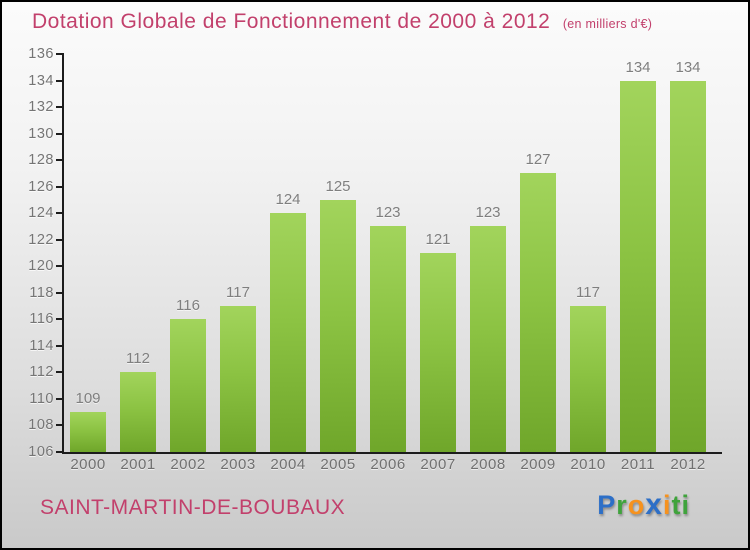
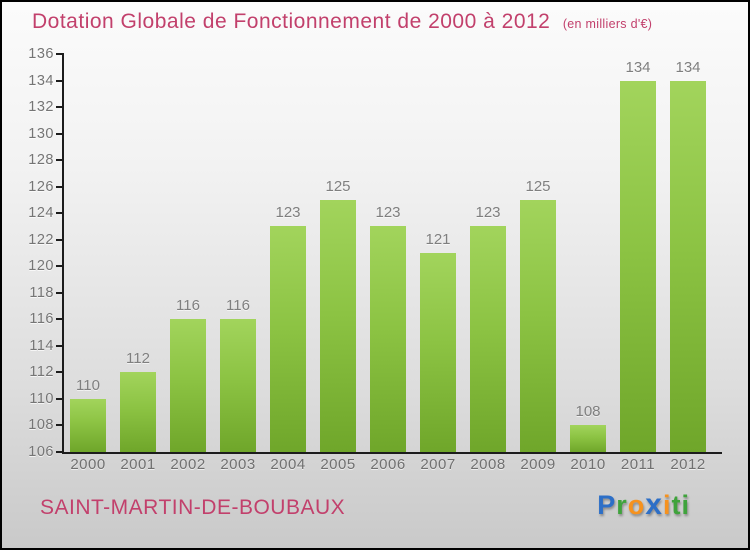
2000: 109 -> 110
2003: 117 -> 116
2004: 124 -> 123
2009: 127 -> 125
2010: 117 -> 108
